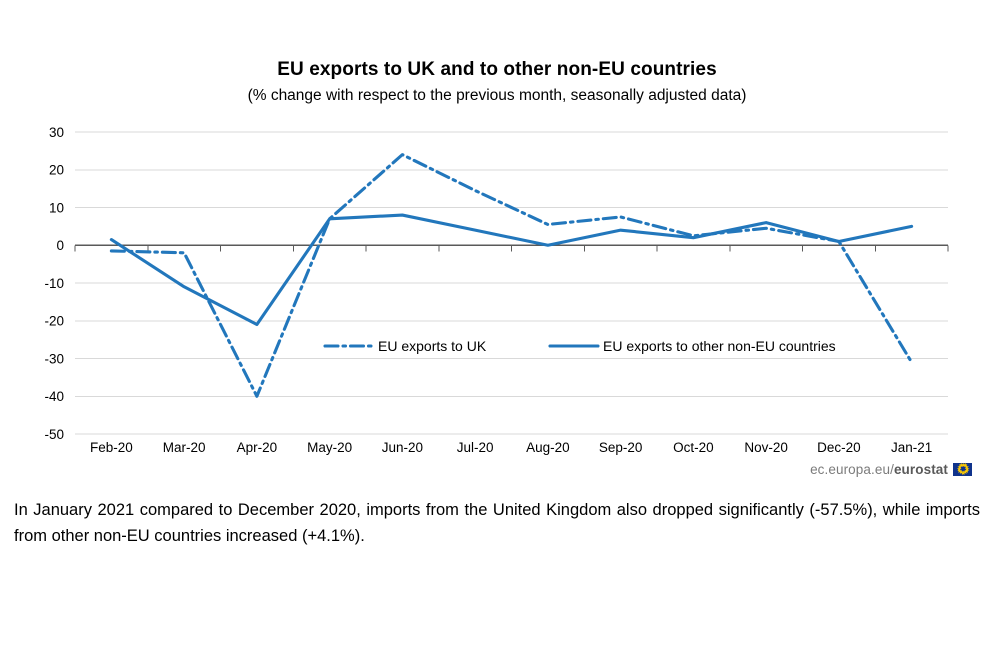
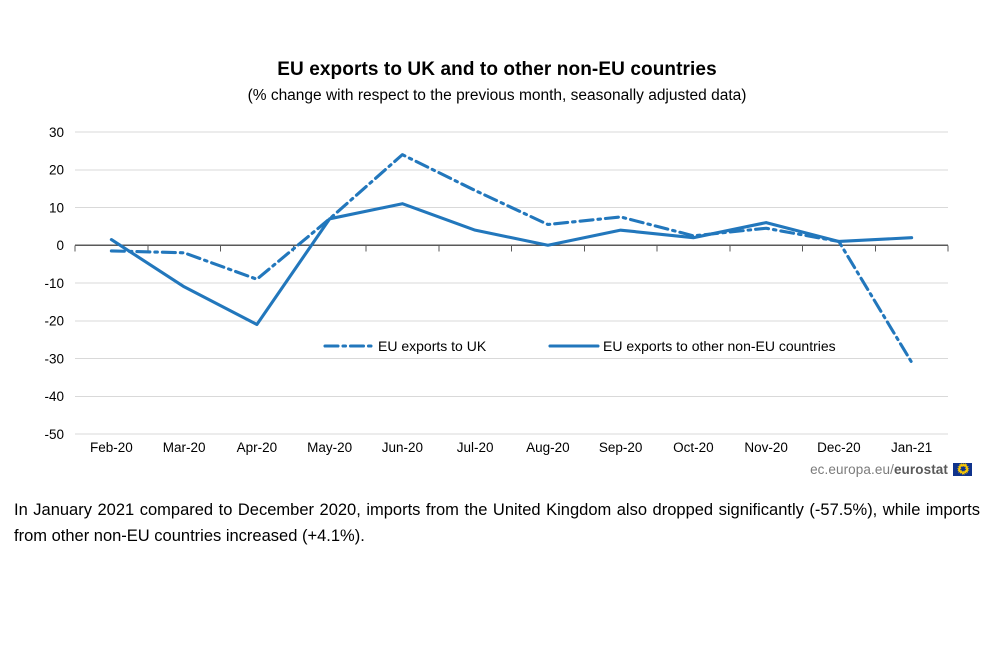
EU exports to UK/Apr-20: -40 -> -9
EU exports to other non-EU countries/Jun-20: 8 -> 11
EU exports to other non-EU countries/Jan-21: 5 -> 2
